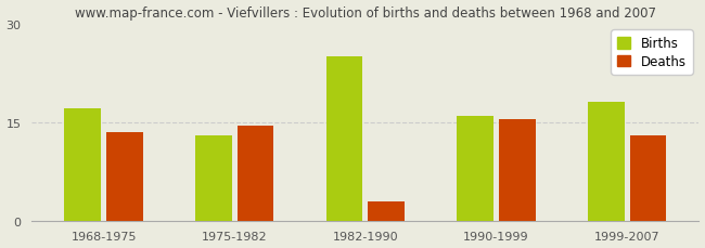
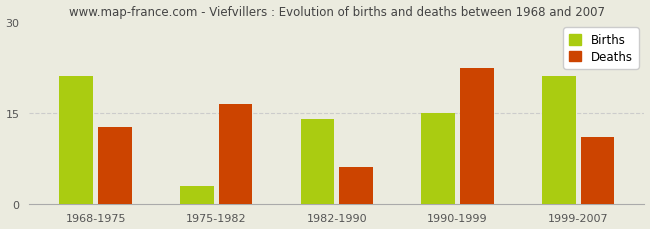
Births/1968-1975: 17 -> 21
Deaths/1968-1975: 13.5 -> 12.6
Births/1975-1982: 13 -> 3
Deaths/1975-1982: 14.5 -> 16.4
Births/1982-1990: 25 -> 14
Deaths/1982-1990: 3.0 -> 6.0
Births/1990-1999: 16 -> 15
Deaths/1990-1999: 15.5 -> 22.4
Births/1999-2007: 18 -> 21
Deaths/1999-2007: 13.0 -> 11.0
